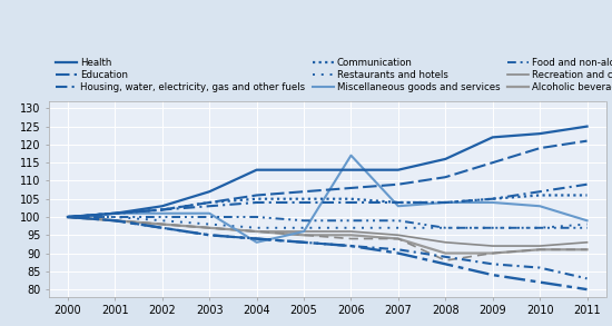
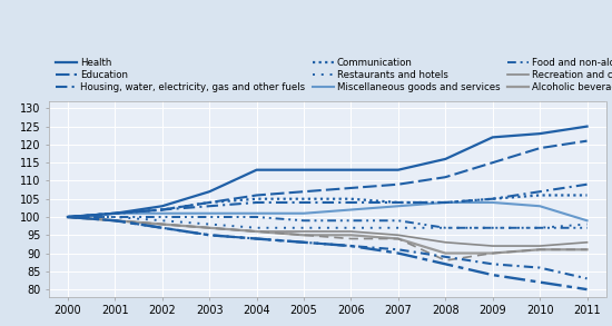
Miscellaneous goods and services/2004: 93 -> 101
Miscellaneous goods and services/2005: 96 -> 101
Miscellaneous goods and services/2006: 117 -> 102
